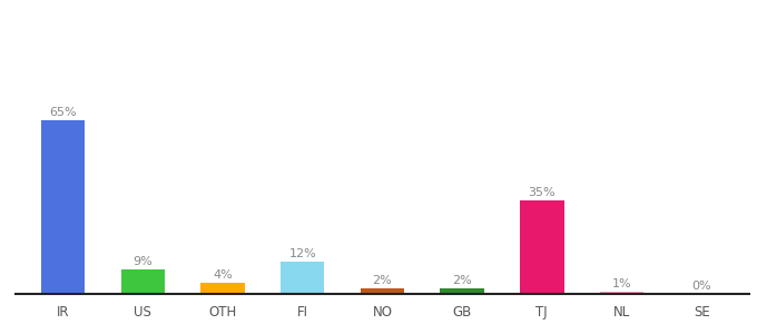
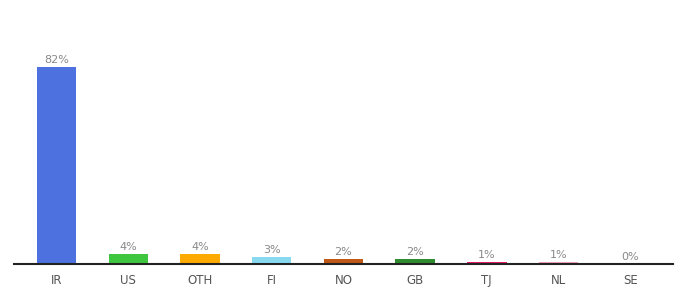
IR: 65% -> 82%
US: 9% -> 4%
FI: 12% -> 3%
TJ: 35% -> 1%
